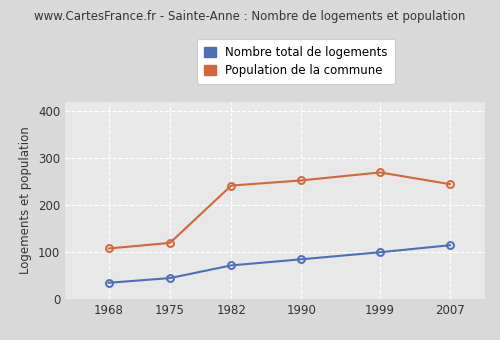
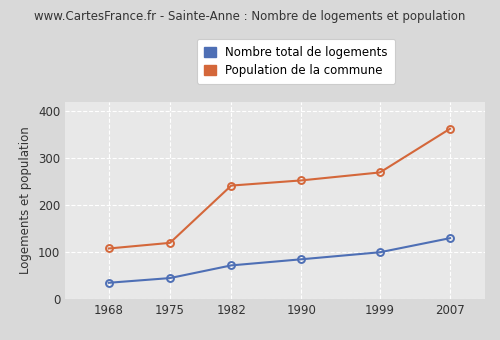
Nombre total de logements/2007: 115 -> 130
Population de la commune/2007: 245 -> 363
